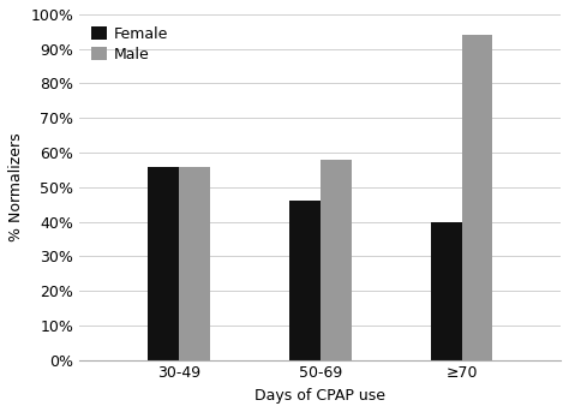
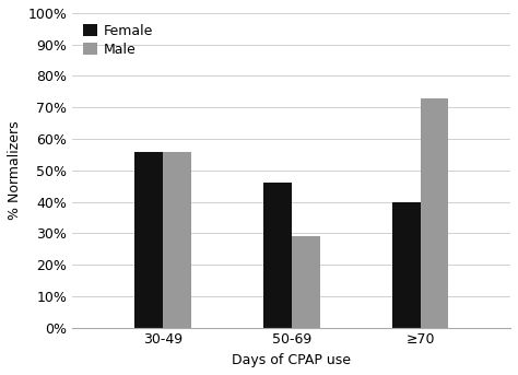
Male/50-69: 58% -> 29%
Male/≥70: 94% -> 73%
